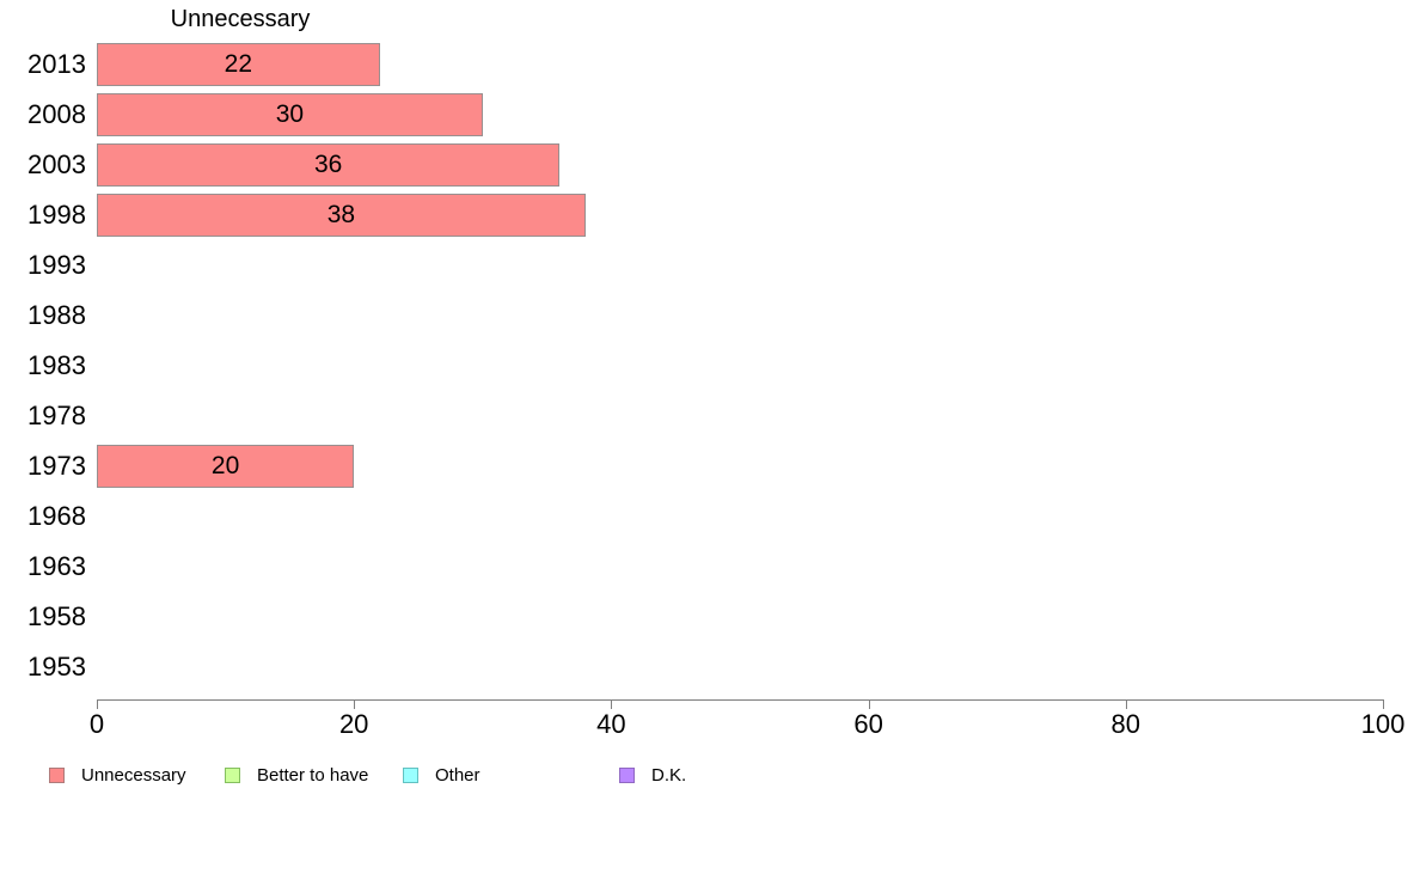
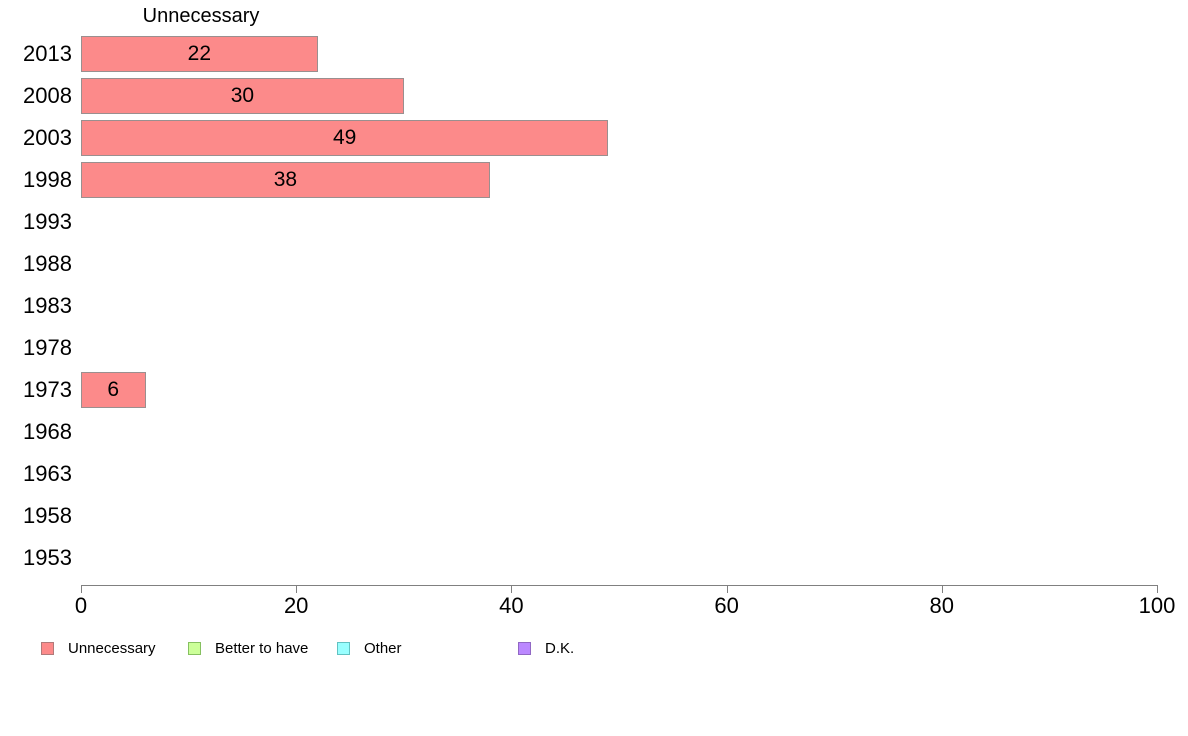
2003: 36 -> 49
1973: 20 -> 6
